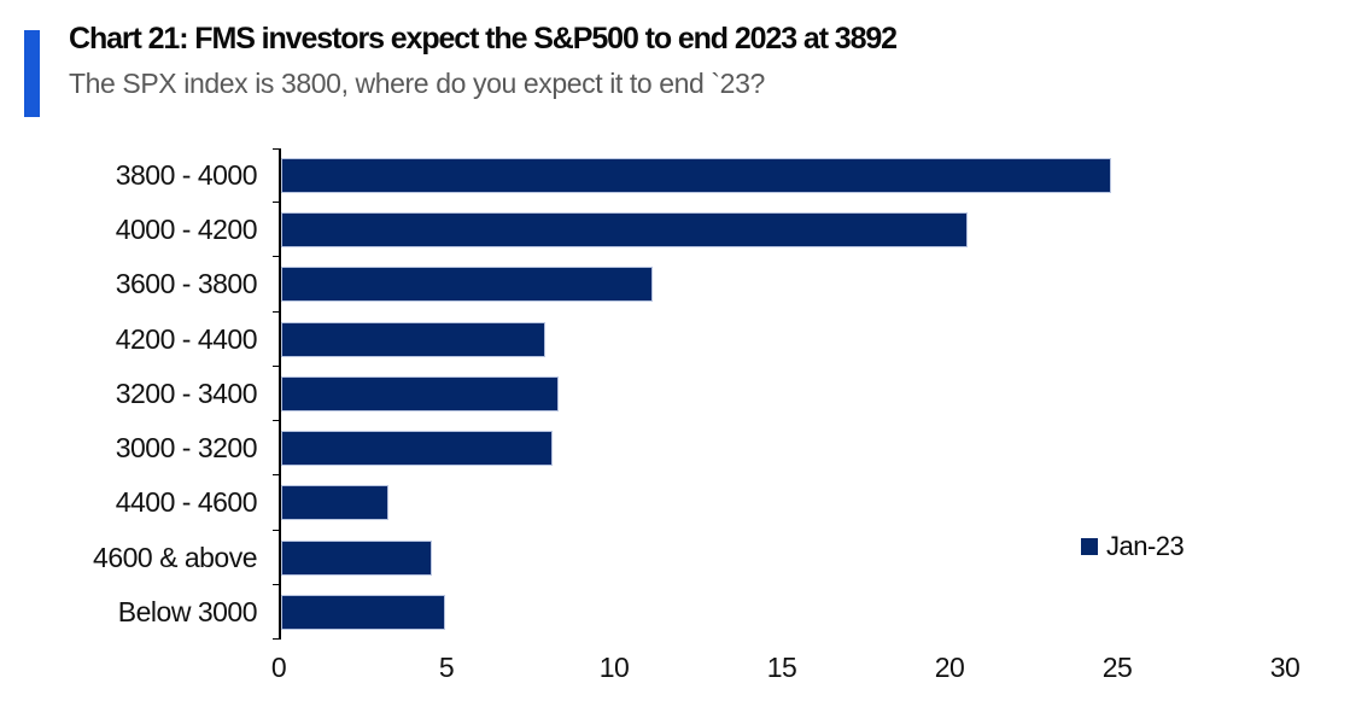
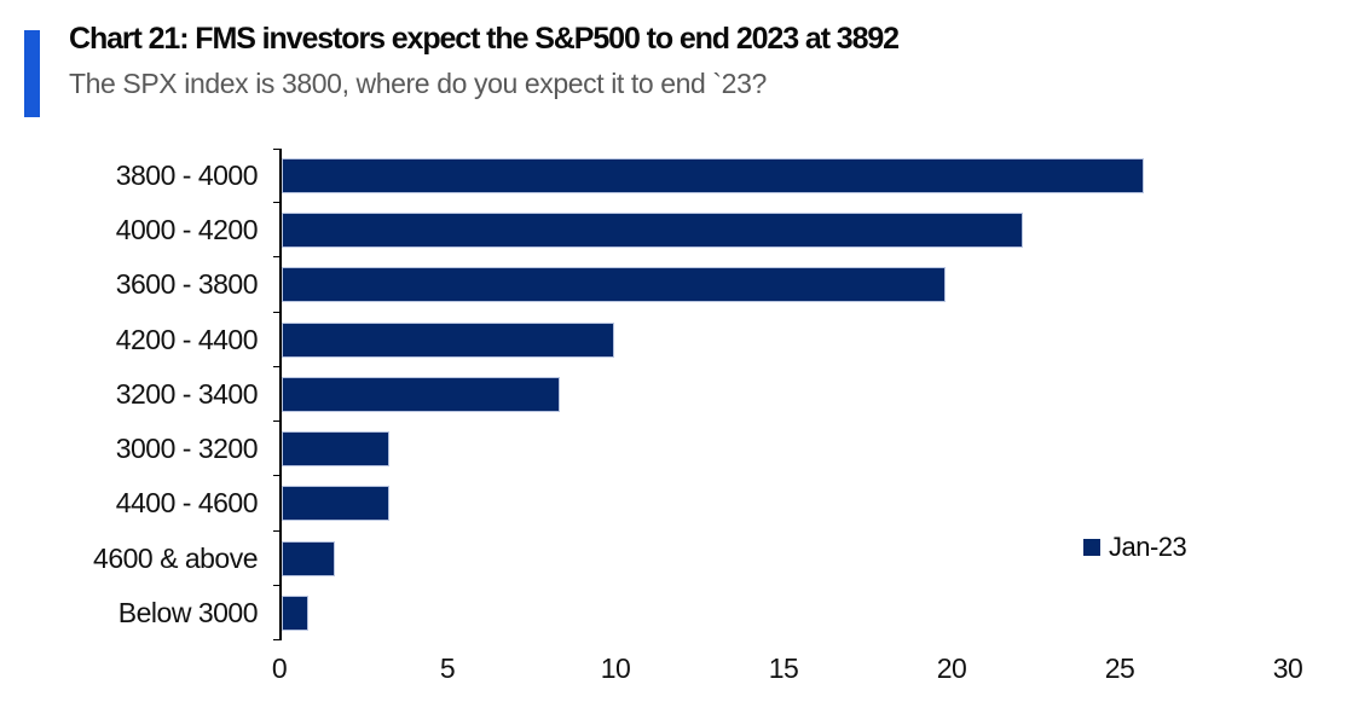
3800 - 4000: 24.8 -> 25.7
4000 - 4200: 20.5 -> 22.1
3600 - 3800: 11.1 -> 19.8
4200 - 4400: 7.9 -> 9.9
3000 - 3200: 8.1 -> 3.2
4600 & above: 4.5 -> 1.6
Below 3000: 4.9 -> 0.8
